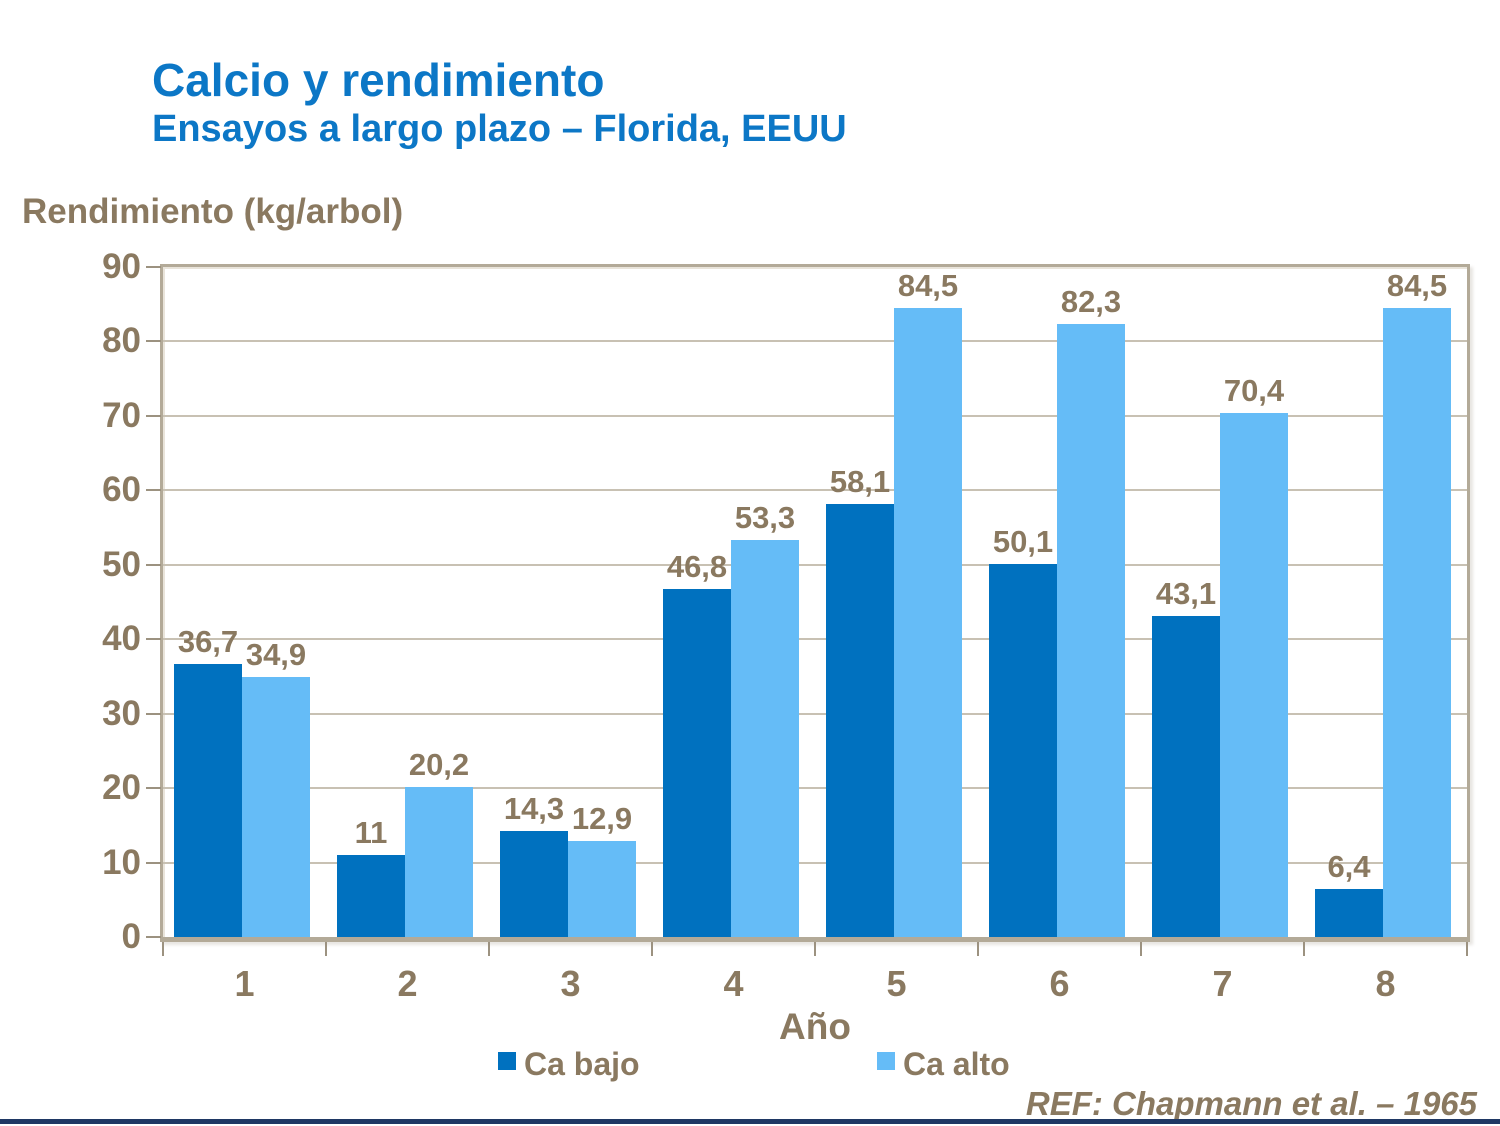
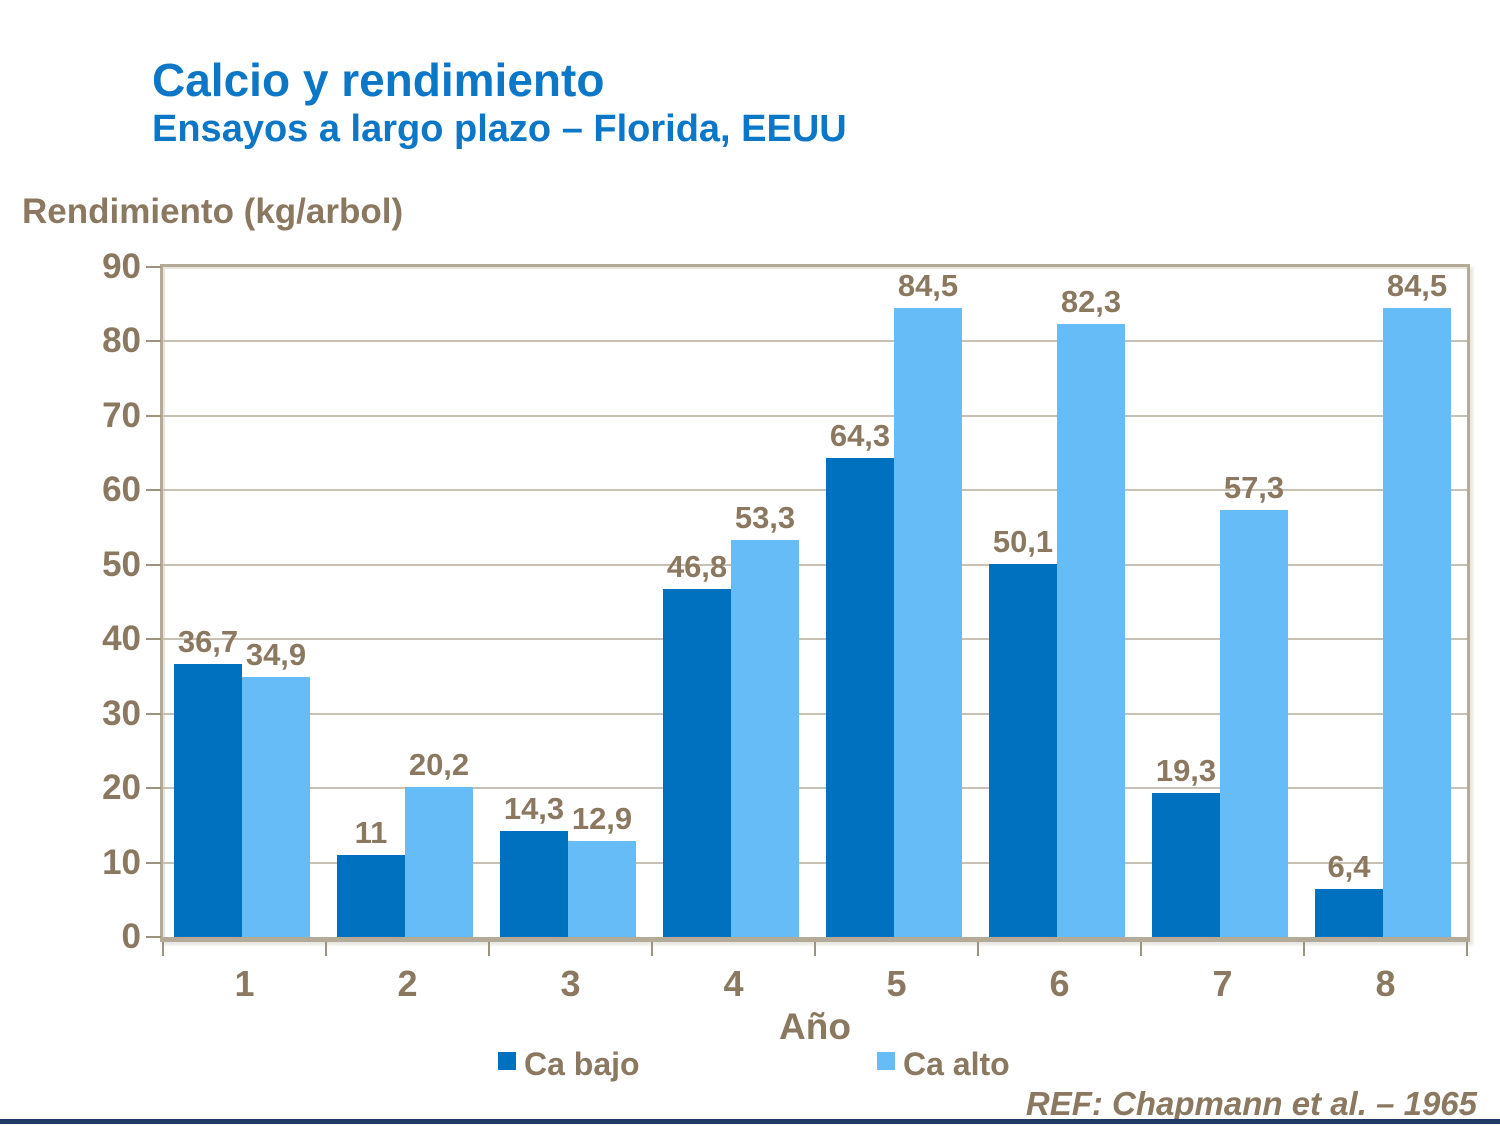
Ca bajo/5: 58,1 -> 64,3
Ca bajo/7: 43,1 -> 19,3
Ca alto/7: 70,4 -> 57,3
